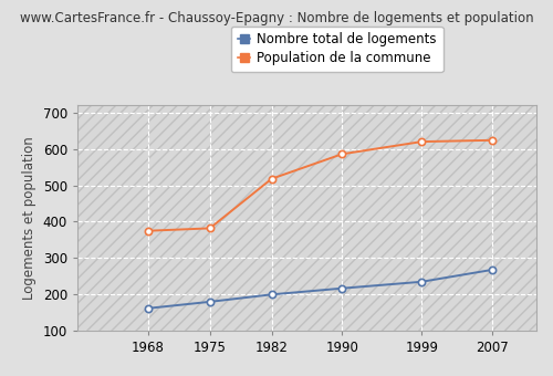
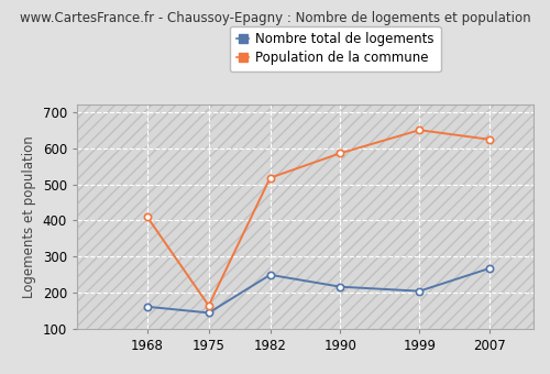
Population de la commune/1968: 375 -> 410
Nombre total de logements/1975: 180 -> 145
Population de la commune/1975: 382 -> 165
Nombre total de logements/1982: 200 -> 250
Nombre total de logements/1999: 235 -> 205
Population de la commune/1999: 620 -> 650
